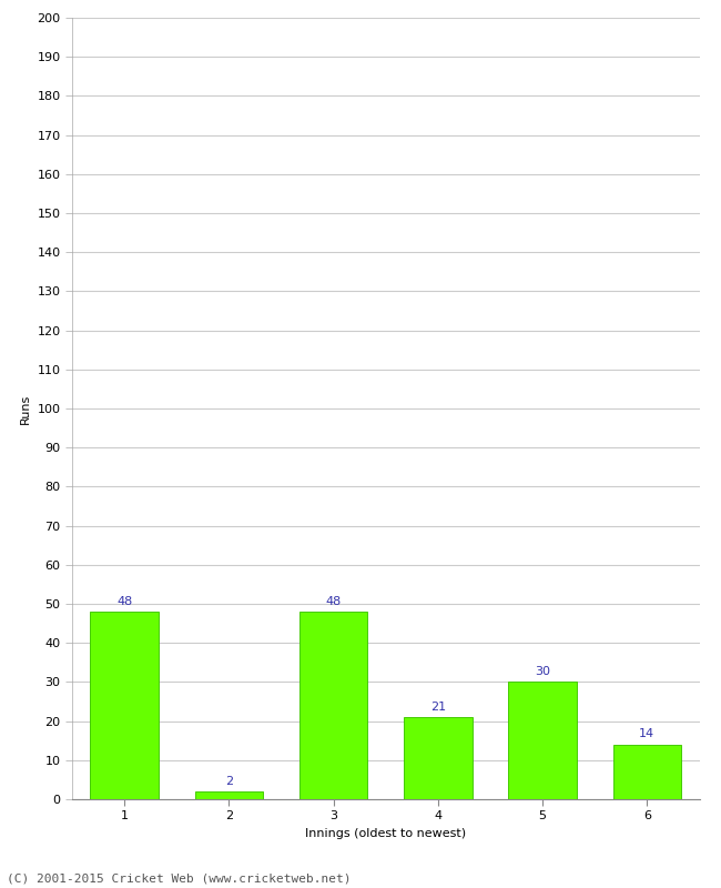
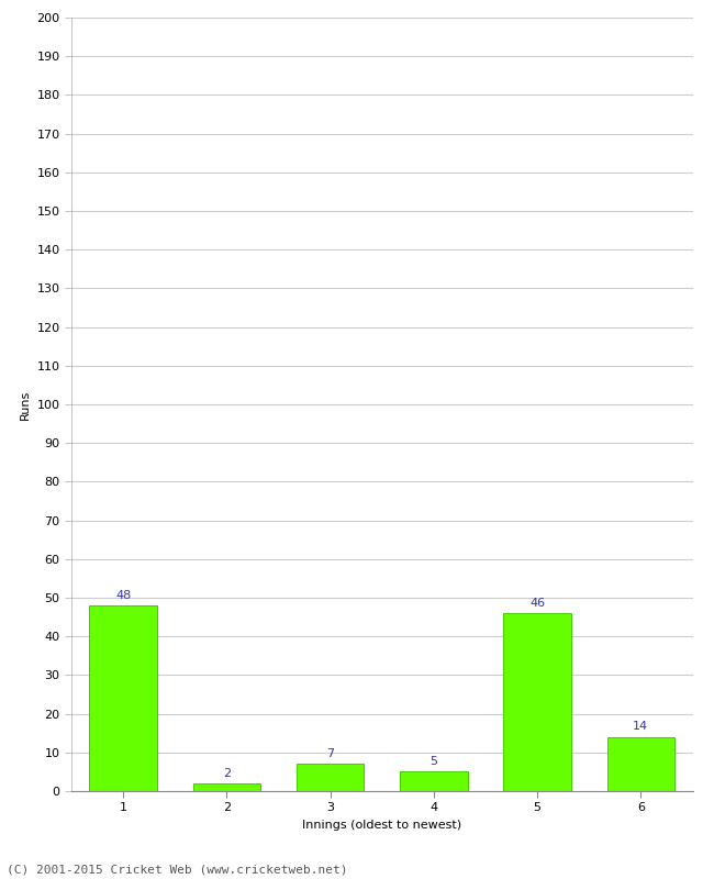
3: 48 -> 7
4: 21 -> 5
5: 30 -> 46
